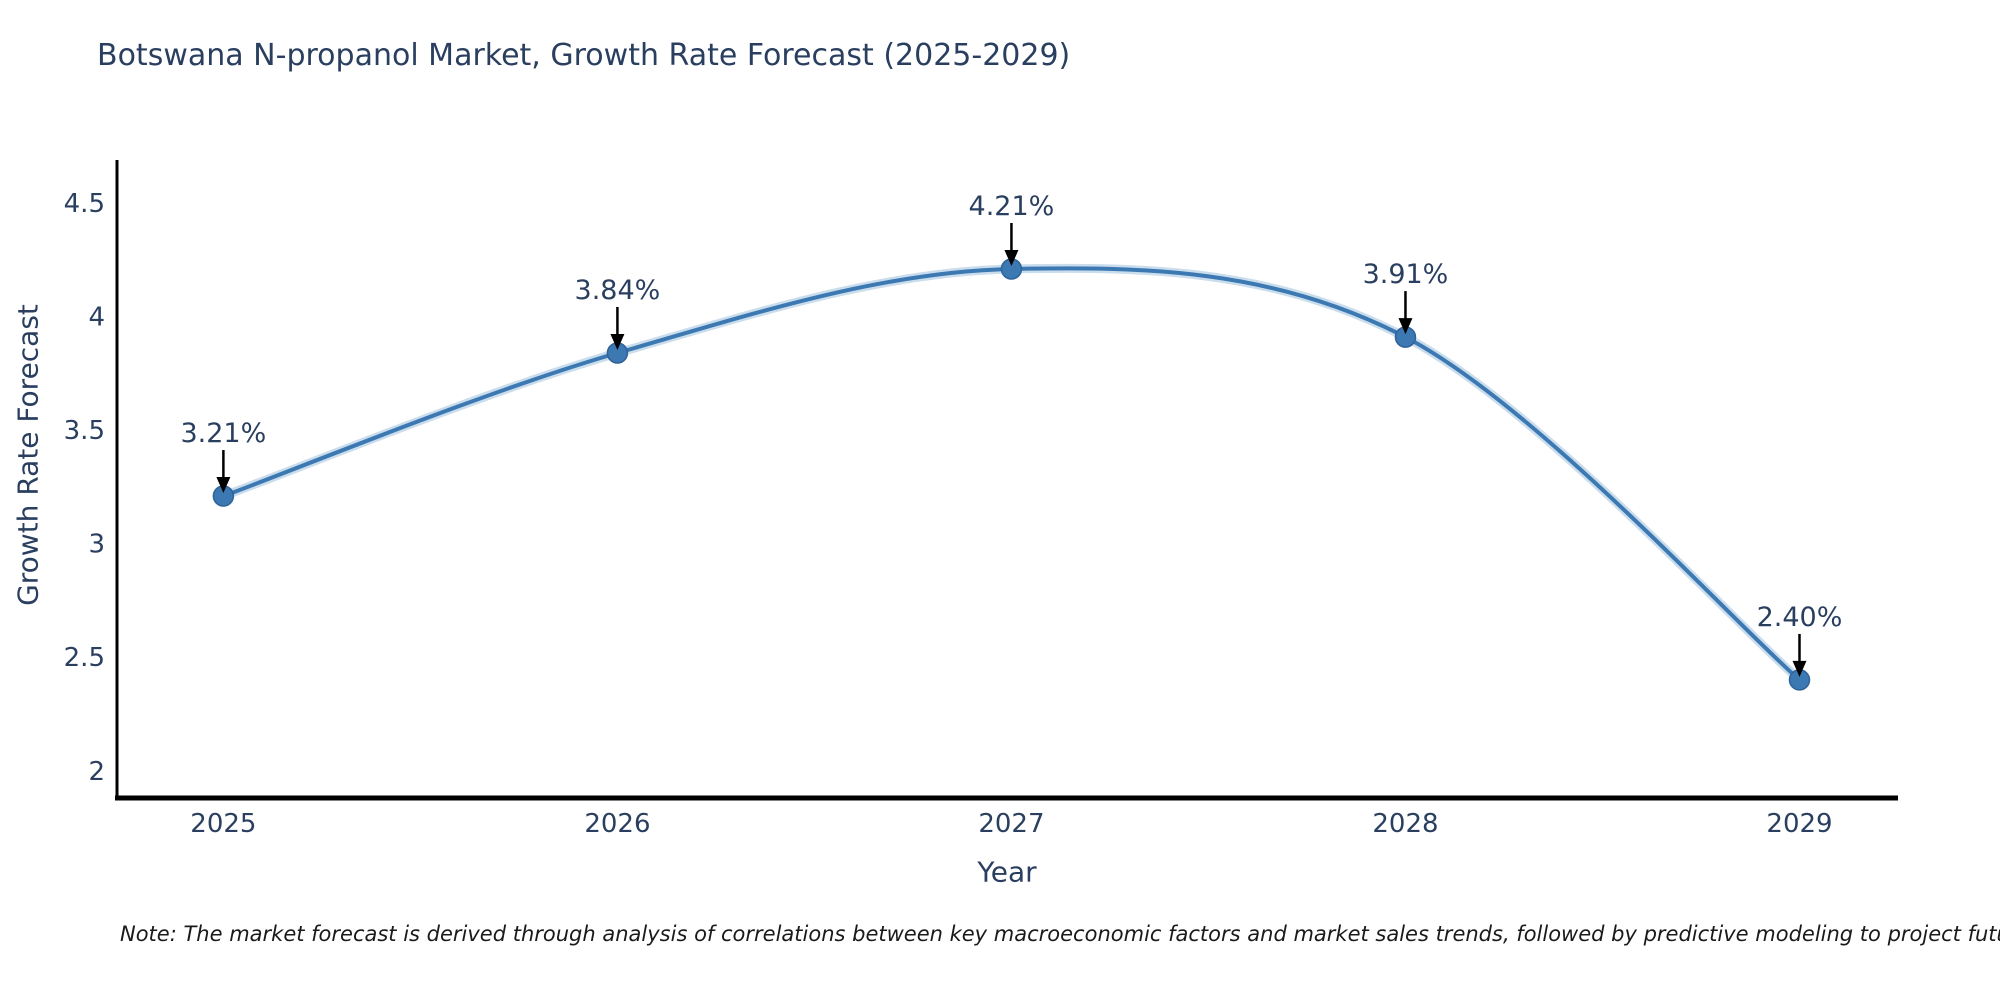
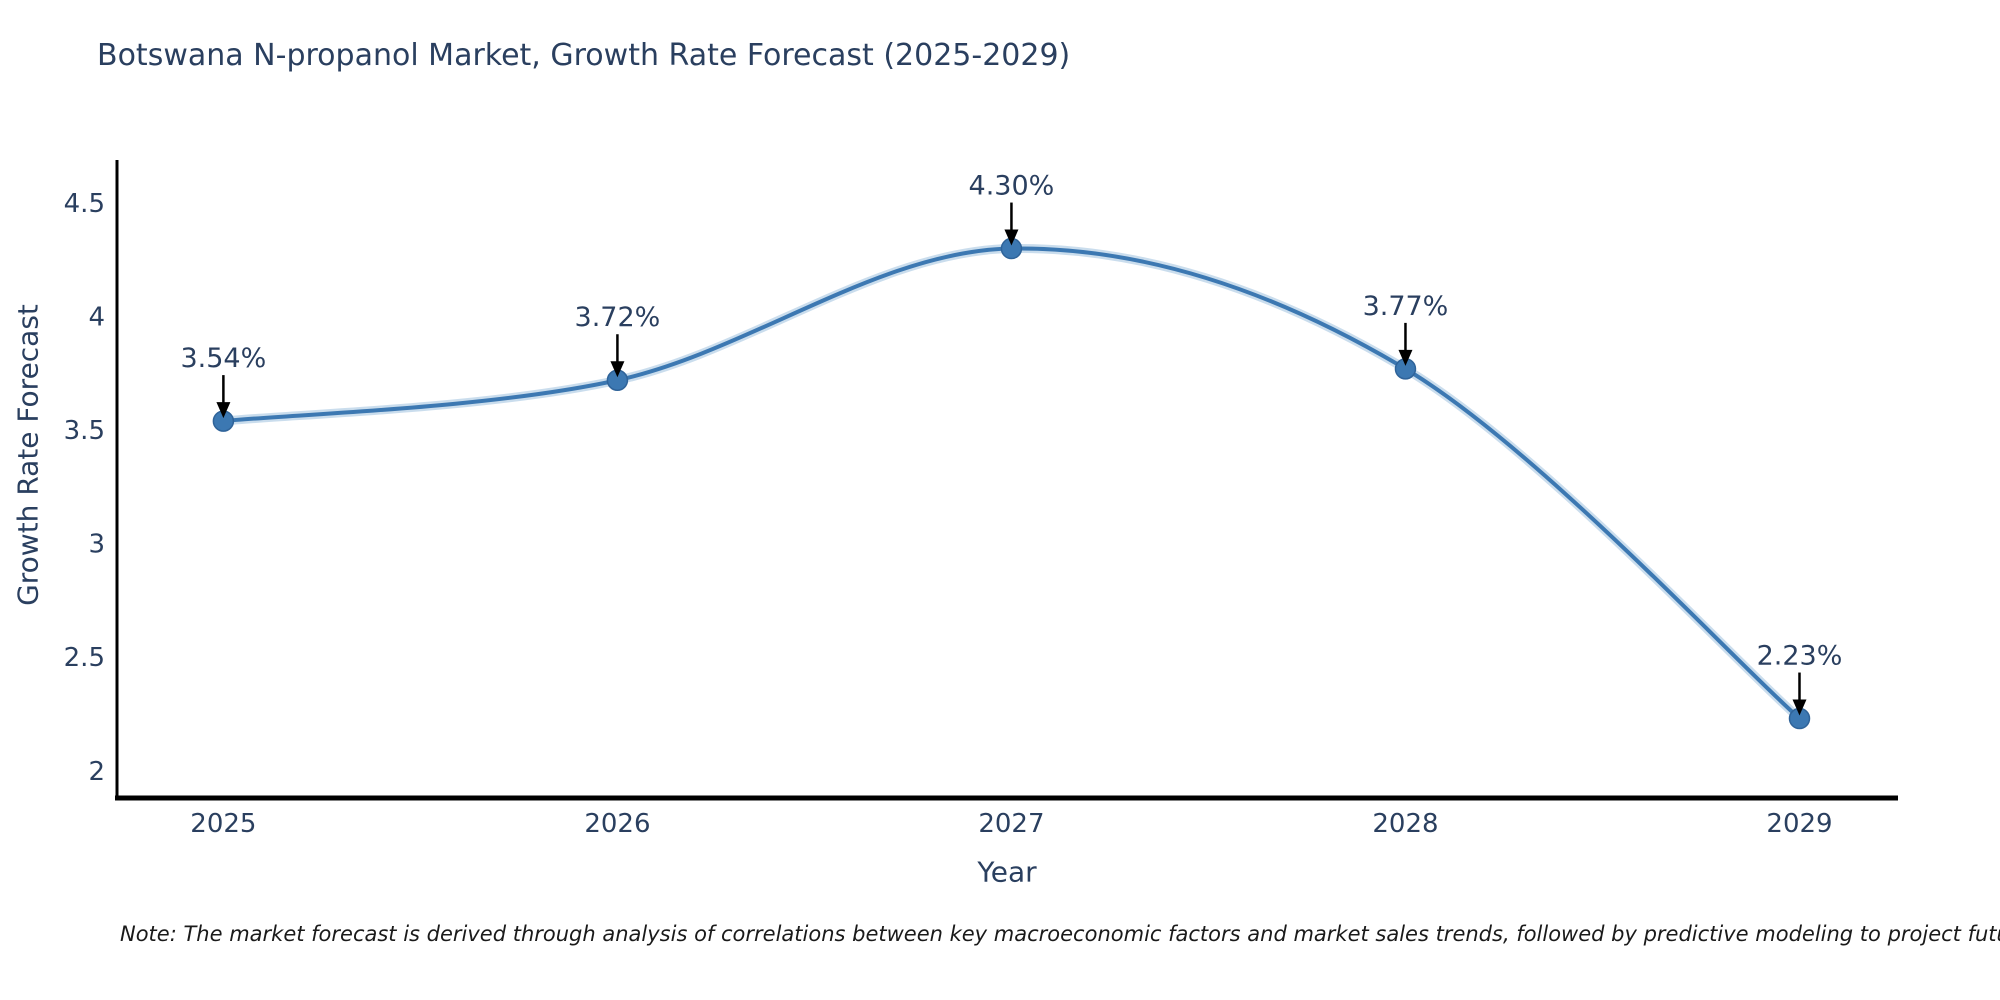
2025: 3.21% -> 3.54%
2026: 3.84% -> 3.72%
2027: 4.21% -> 4.30%
2028: 3.91% -> 3.77%
2029: 2.40% -> 2.23%
